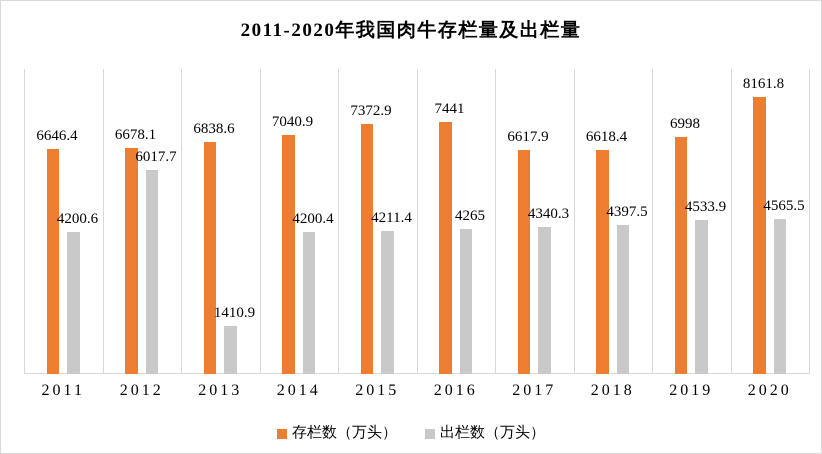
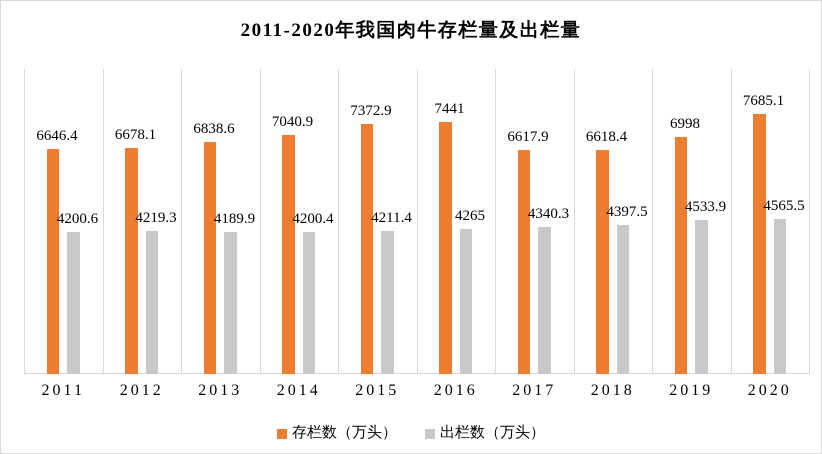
出栏数（万头）/2012: 6017.7 -> 4219.3
出栏数（万头）/2013: 1410.9 -> 4189.9
存栏数（万头）/2020: 8161.8 -> 7685.1
